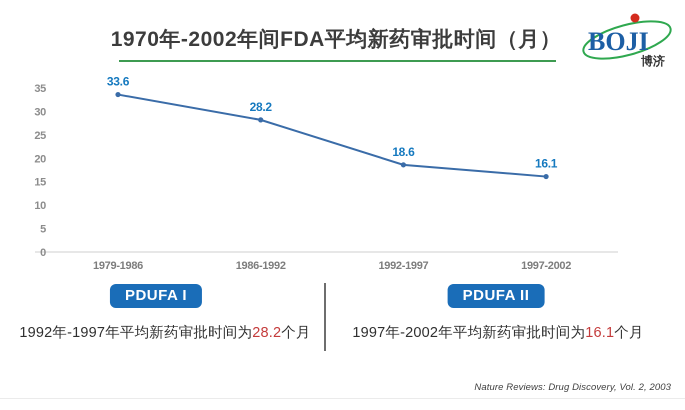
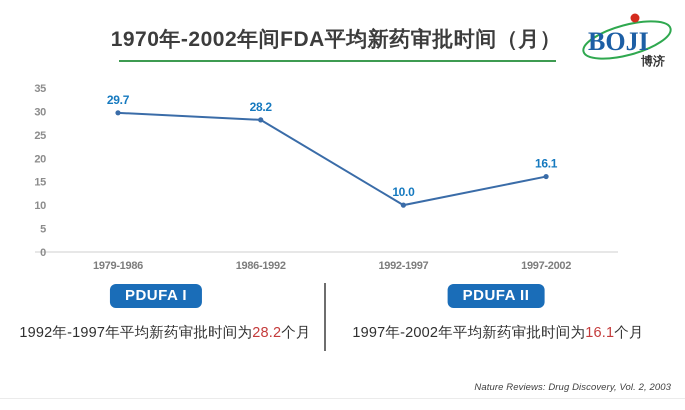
1979-1986: 33.6 -> 29.7
1992-1997: 18.6 -> 10.0
